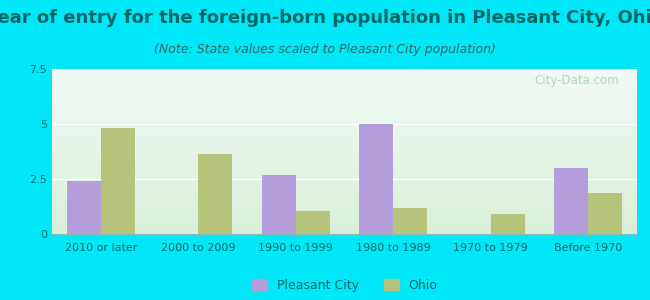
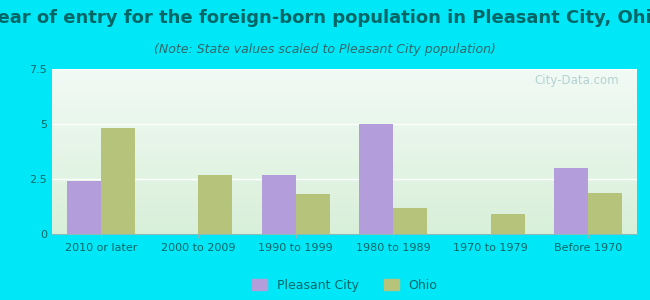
Ohio/2000 to 2009: 3.65 -> 2.70
Ohio/1990 to 1999: 1.05 -> 1.80
